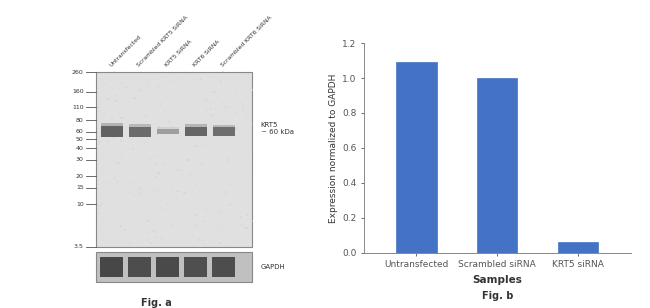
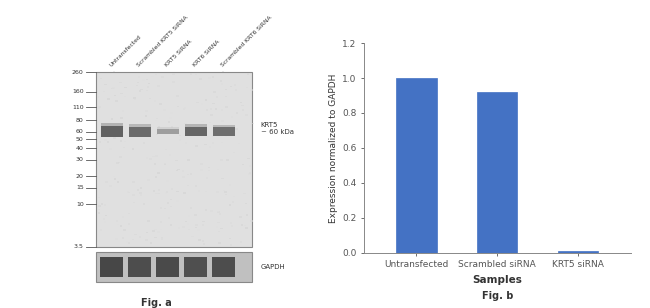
Untransfected: 1.09 -> 1.00
Scrambled siRNA: 1.00 -> 0.92
KRT5 siRNA: 0.06 -> 0.01
